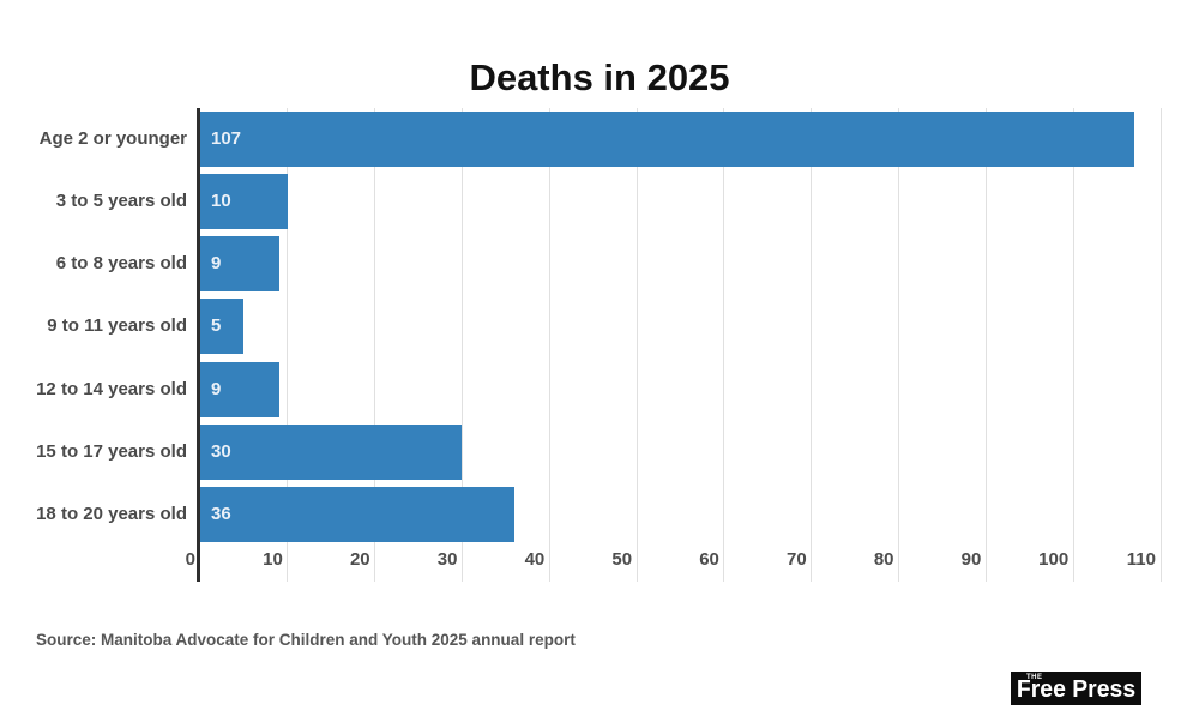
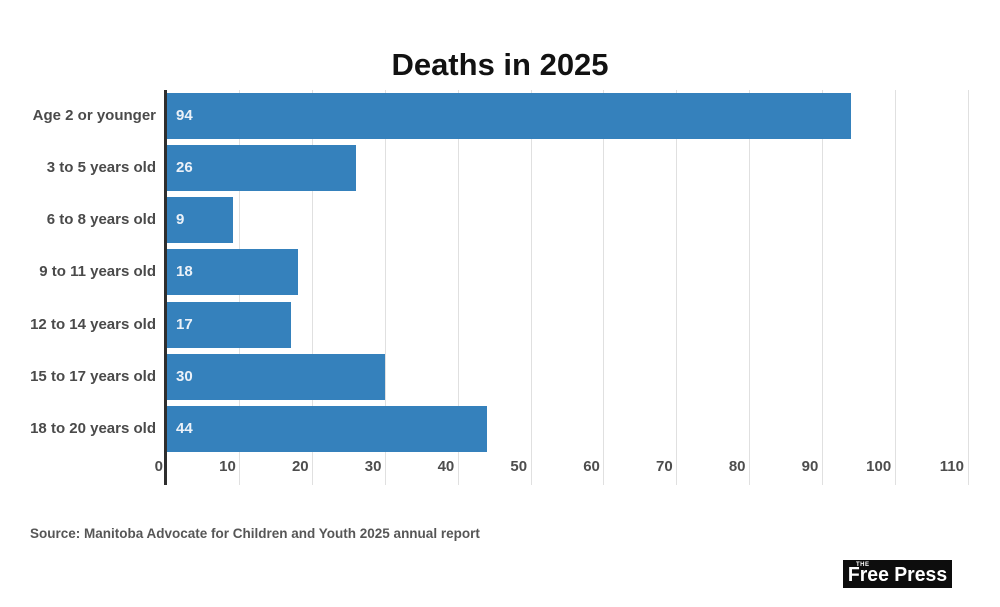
Age 2 or younger: 107 -> 94
3 to 5 years old: 10 -> 26
9 to 11 years old: 5 -> 18
12 to 14 years old: 9 -> 17
18 to 20 years old: 36 -> 44
